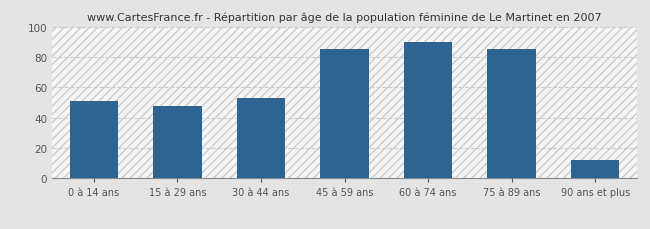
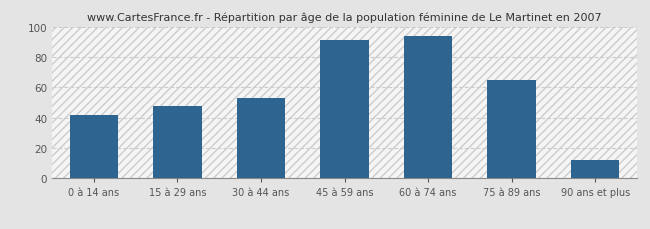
0 à 14 ans: 51 -> 42
45 à 59 ans: 85 -> 91
60 à 74 ans: 90 -> 94
75 à 89 ans: 85 -> 65
